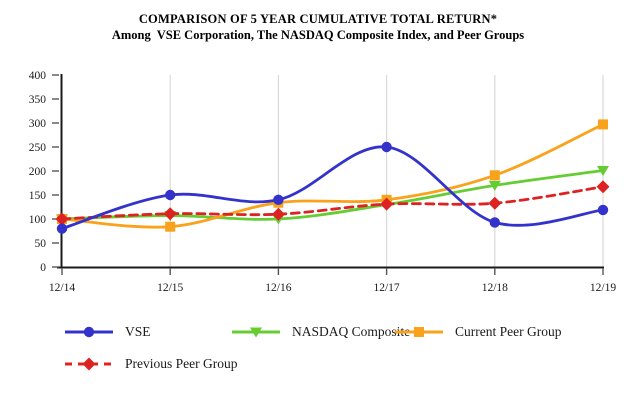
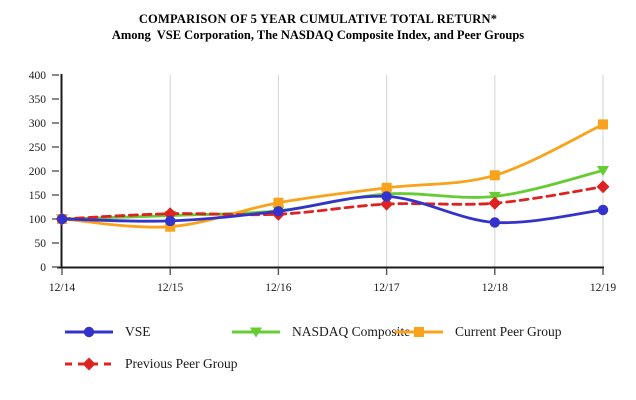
VSE/12/14: 80 -> 100
VSE/12/15: 150 -> 100
VSE/12/16: 140 -> 120
NASDAQ Composite/12/16: 100 -> 120
VSE/12/17: 250 -> 150
NASDAQ Composite/12/17: 130 -> 150
Current Peer Group/12/17: 140 -> 160
NASDAQ Composite/12/18: 170 -> 150
